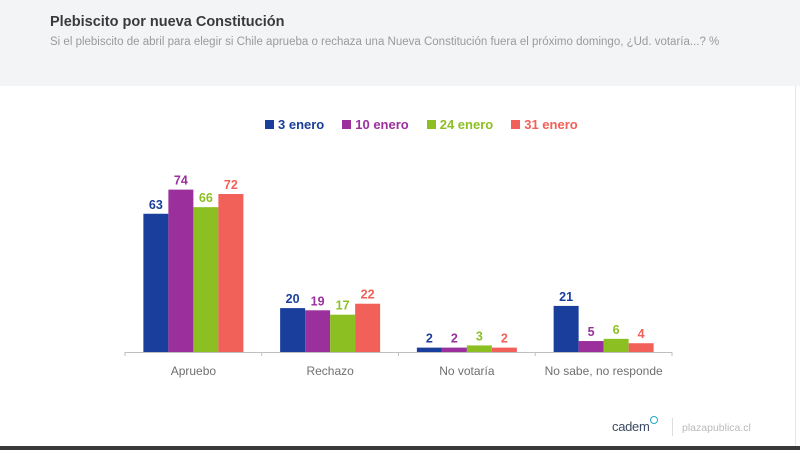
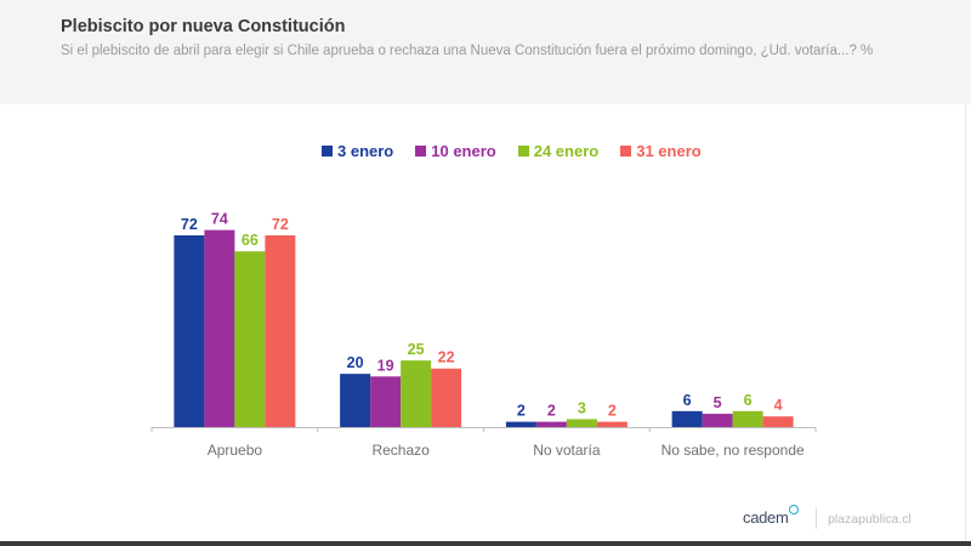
3 enero/Apruebo: 63 -> 72
24 enero/Rechazo: 17 -> 25
3 enero/No sabe, no responde: 21 -> 6
